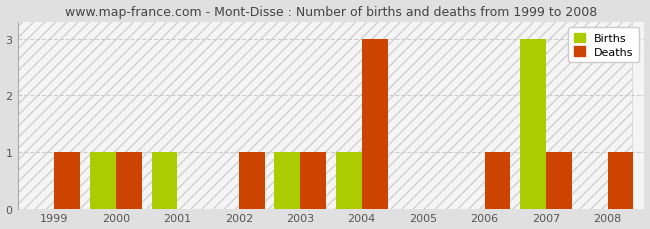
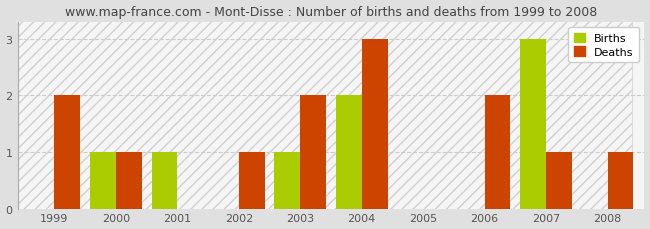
Deaths/1999: 1 -> 2
Deaths/2003: 1 -> 2
Births/2004: 1 -> 2
Deaths/2006: 1 -> 2
